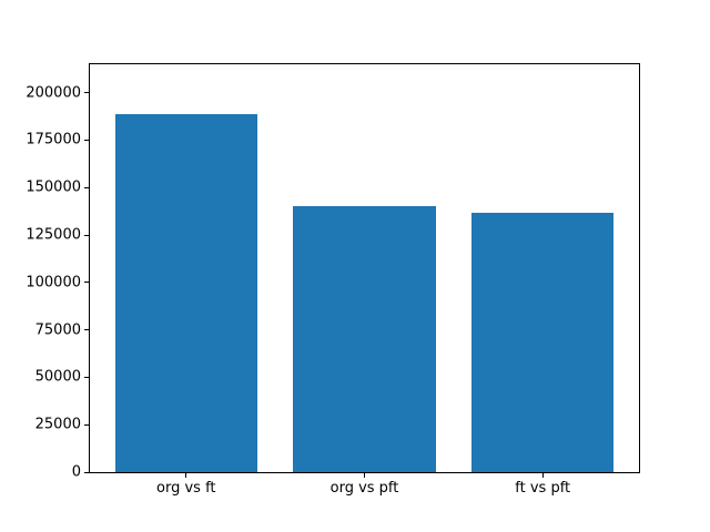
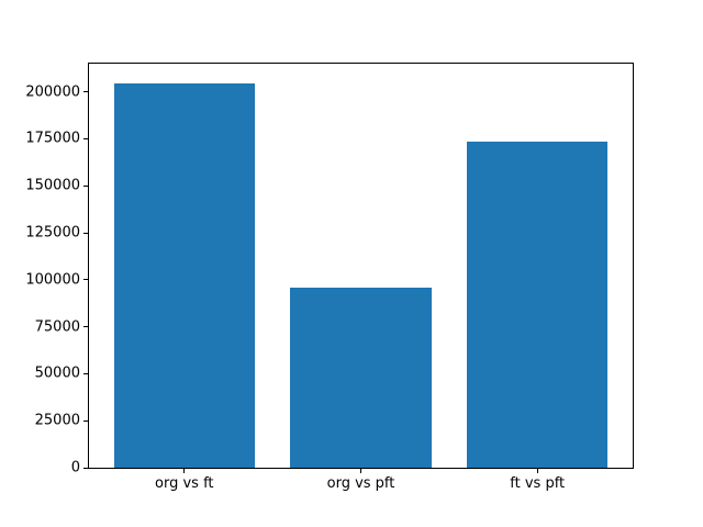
org vs ft: 189000 -> 205000
org vs pft: 140000 -> 96000
ft vs pft: 137000 -> 173000
